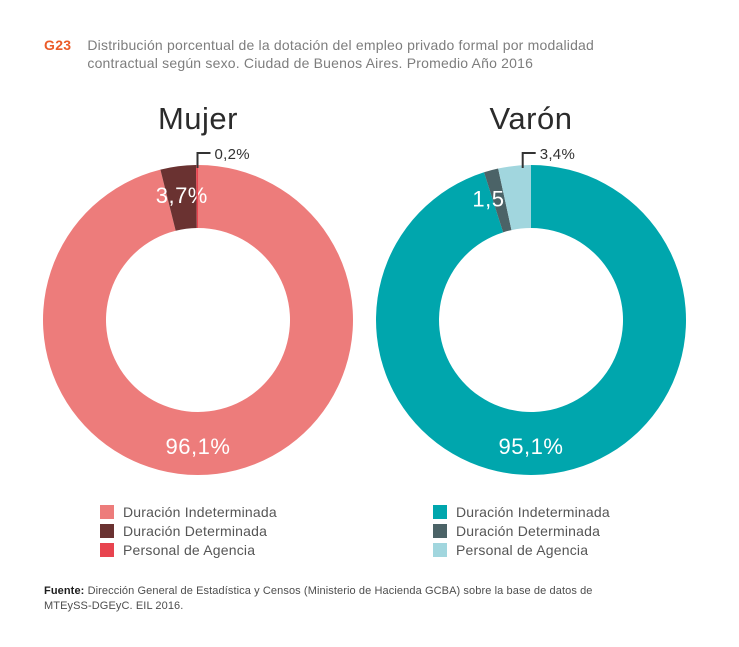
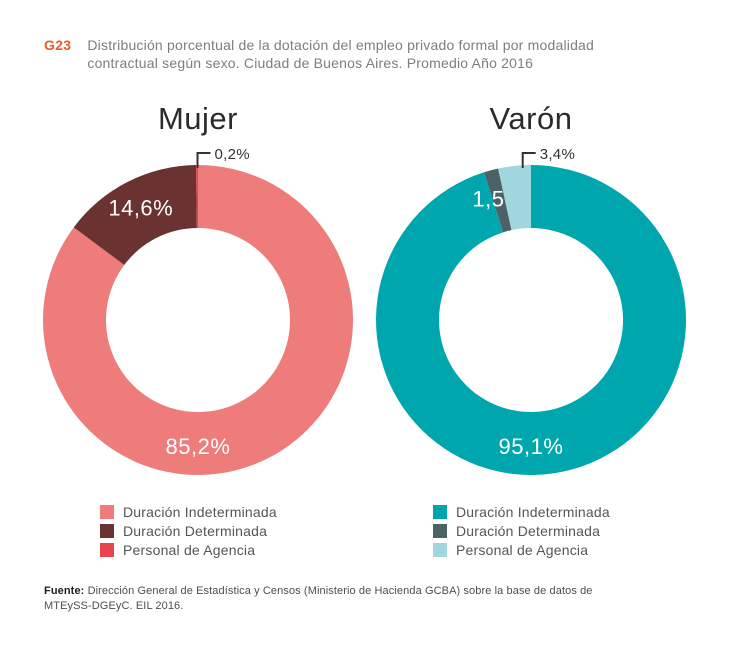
Mujer/Duración Indeterminada: 96,1% -> 85,2%
Mujer/Duración Determinada: 3,7% -> 14,6%
